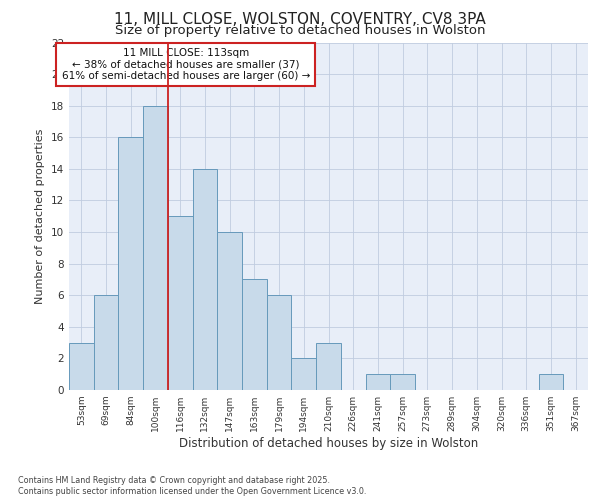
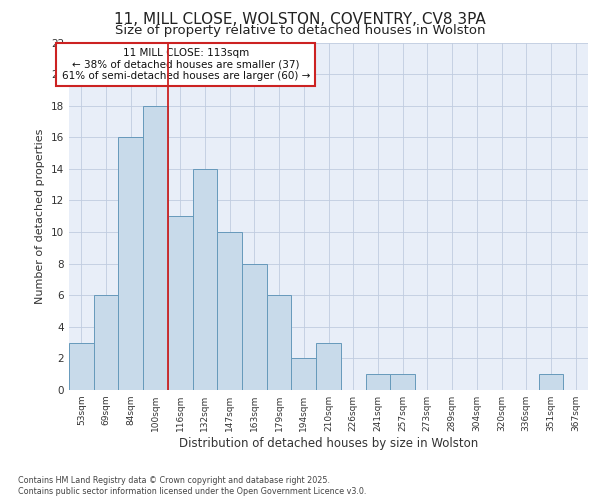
163sqm: 7 -> 8
